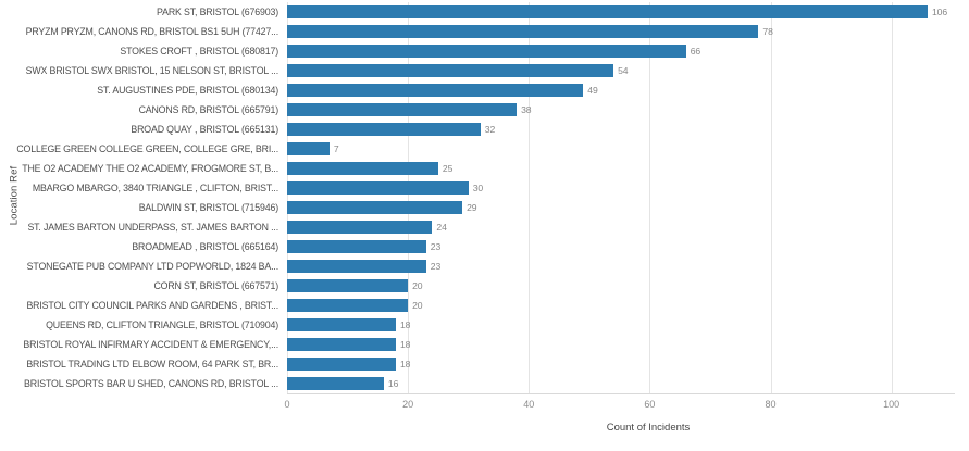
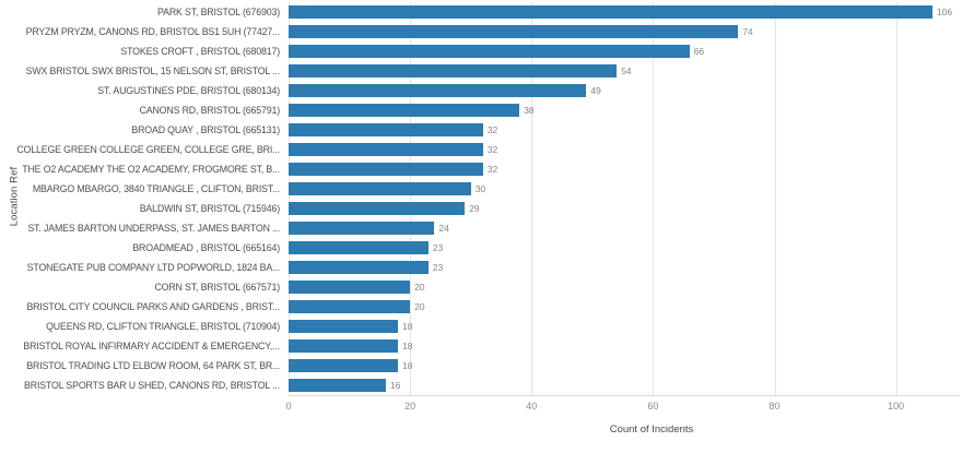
PRYZM PRYZM, CANONS RD, BRISTOL BS1 5UH (77427...: 78 -> 74
COLLEGE GREEN COLLEGE GREEN, COLLEGE GRE, BRI...: 7 -> 32
THE O2 ACADEMY THE O2 ACADEMY, FROGMORE ST, B...: 25 -> 32
